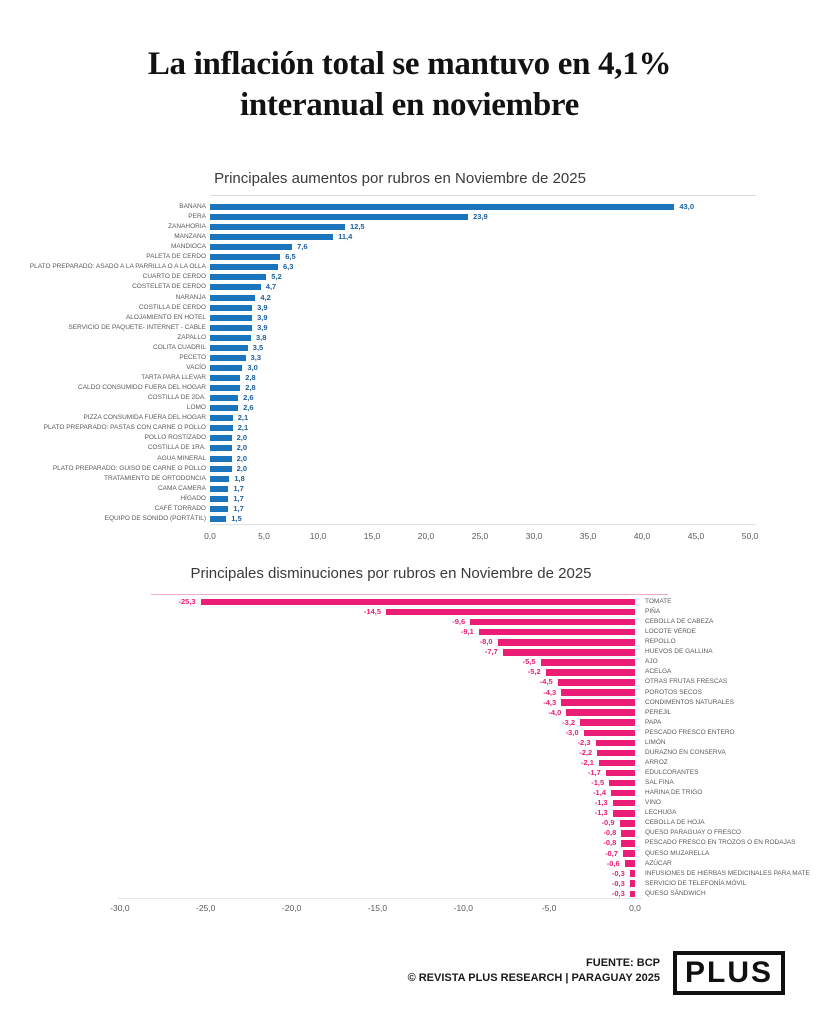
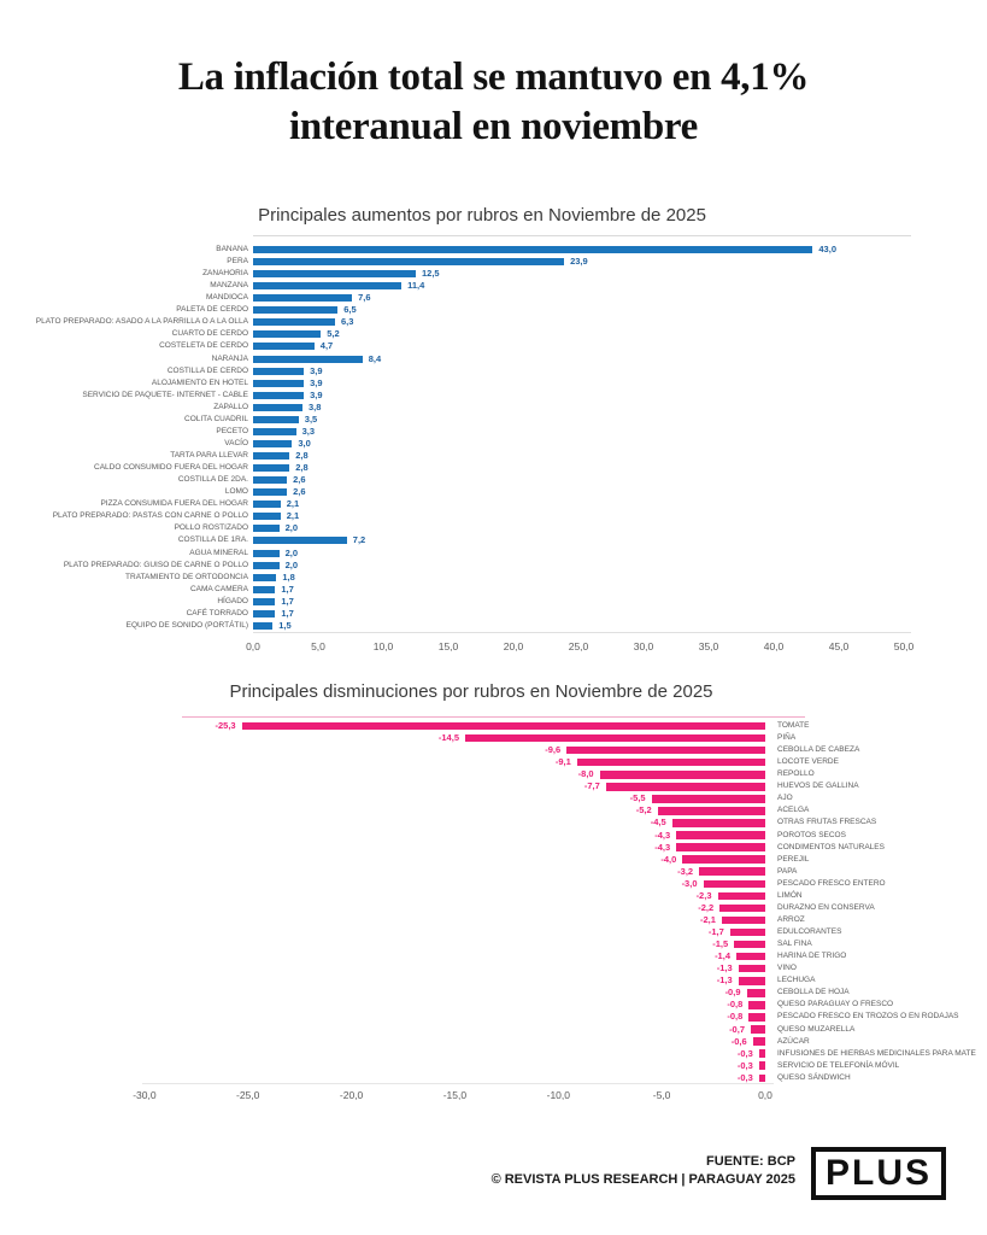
Principales aumentos por rubros en Noviembre de 2025/NARANJA: 4,2 -> 8,4
Principales aumentos por rubros en Noviembre de 2025/COSTILLA DE 1RA.: 2,0 -> 7,2
